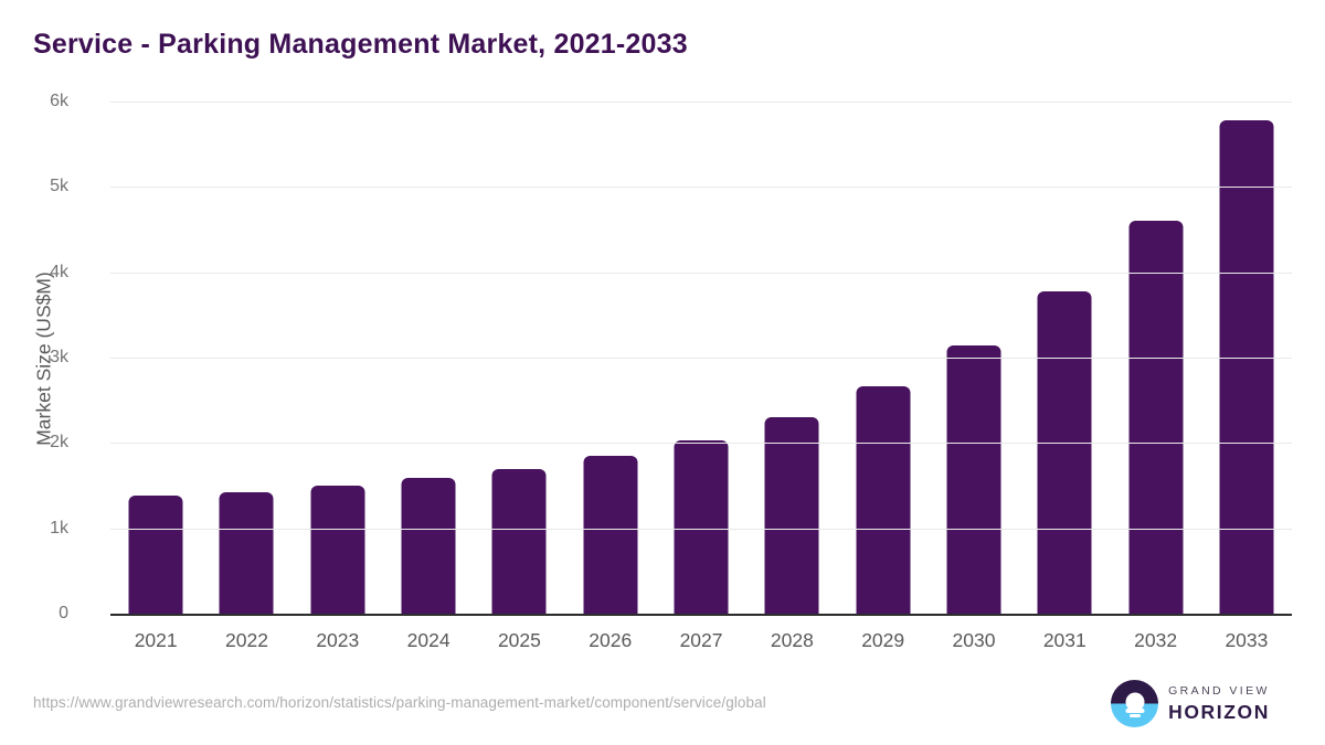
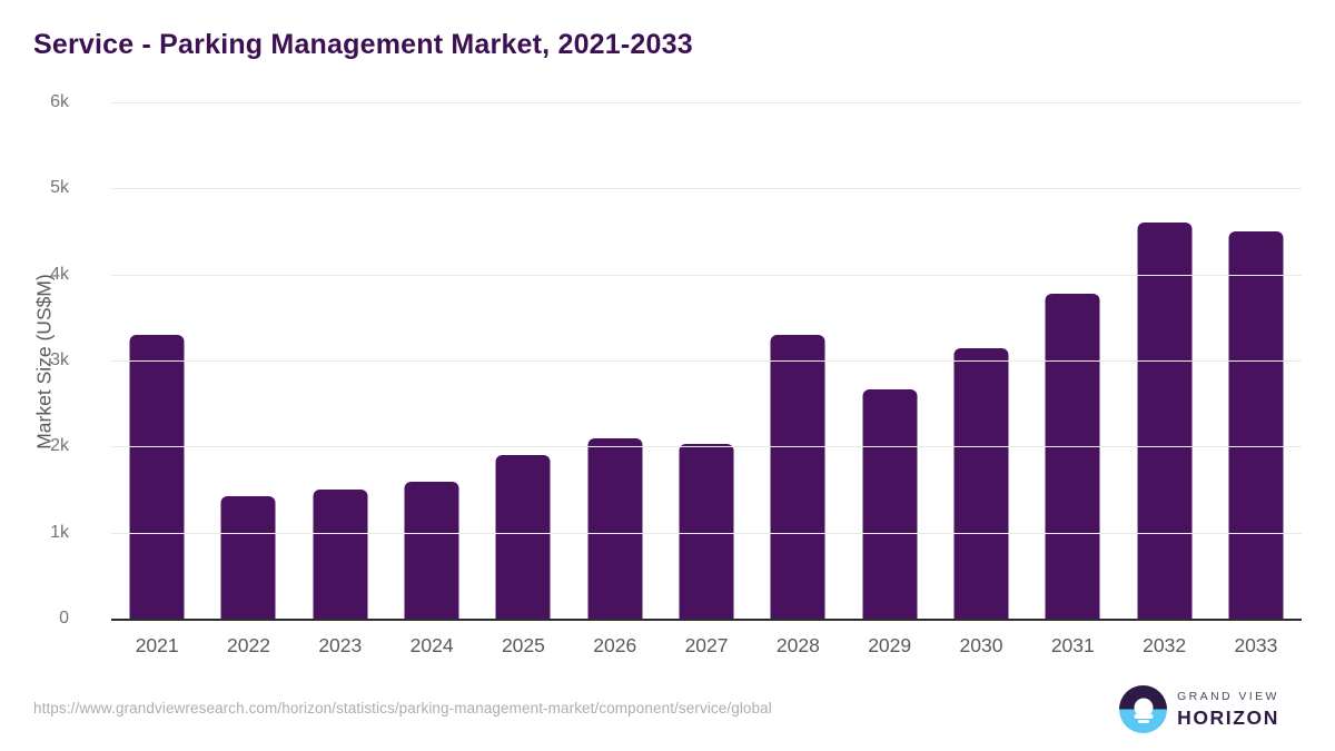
2021: 1.4k -> 3.3k
2025: 1.7k -> 1.9k
2026: 1.8k -> 2.1k
2028: 2.3k -> 3.3k
2033: 5.8k -> 4.5k
